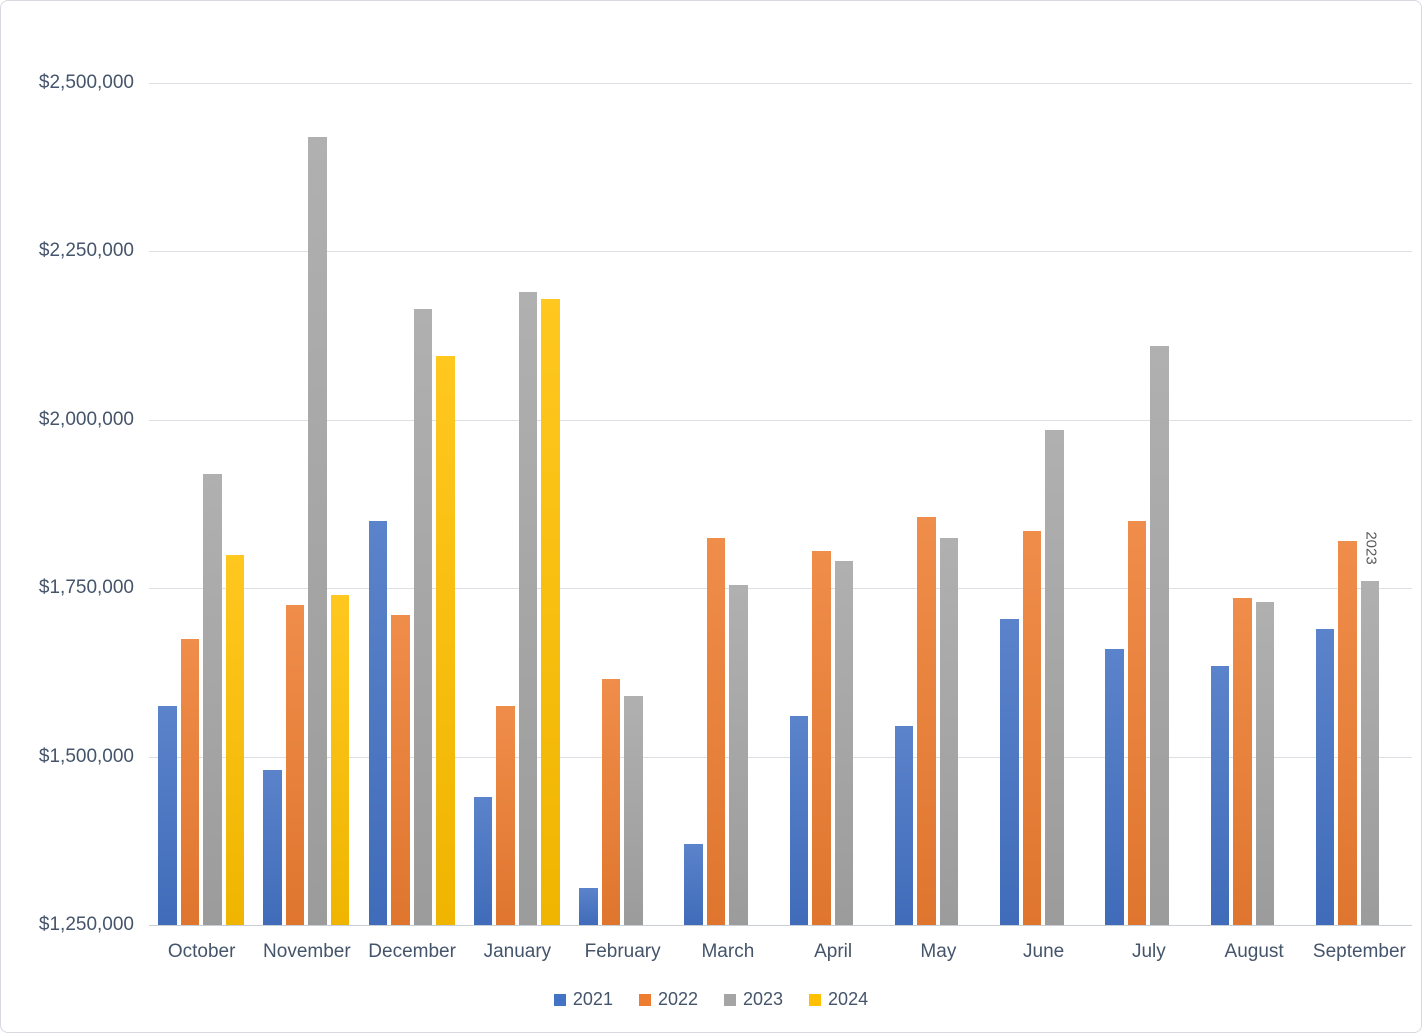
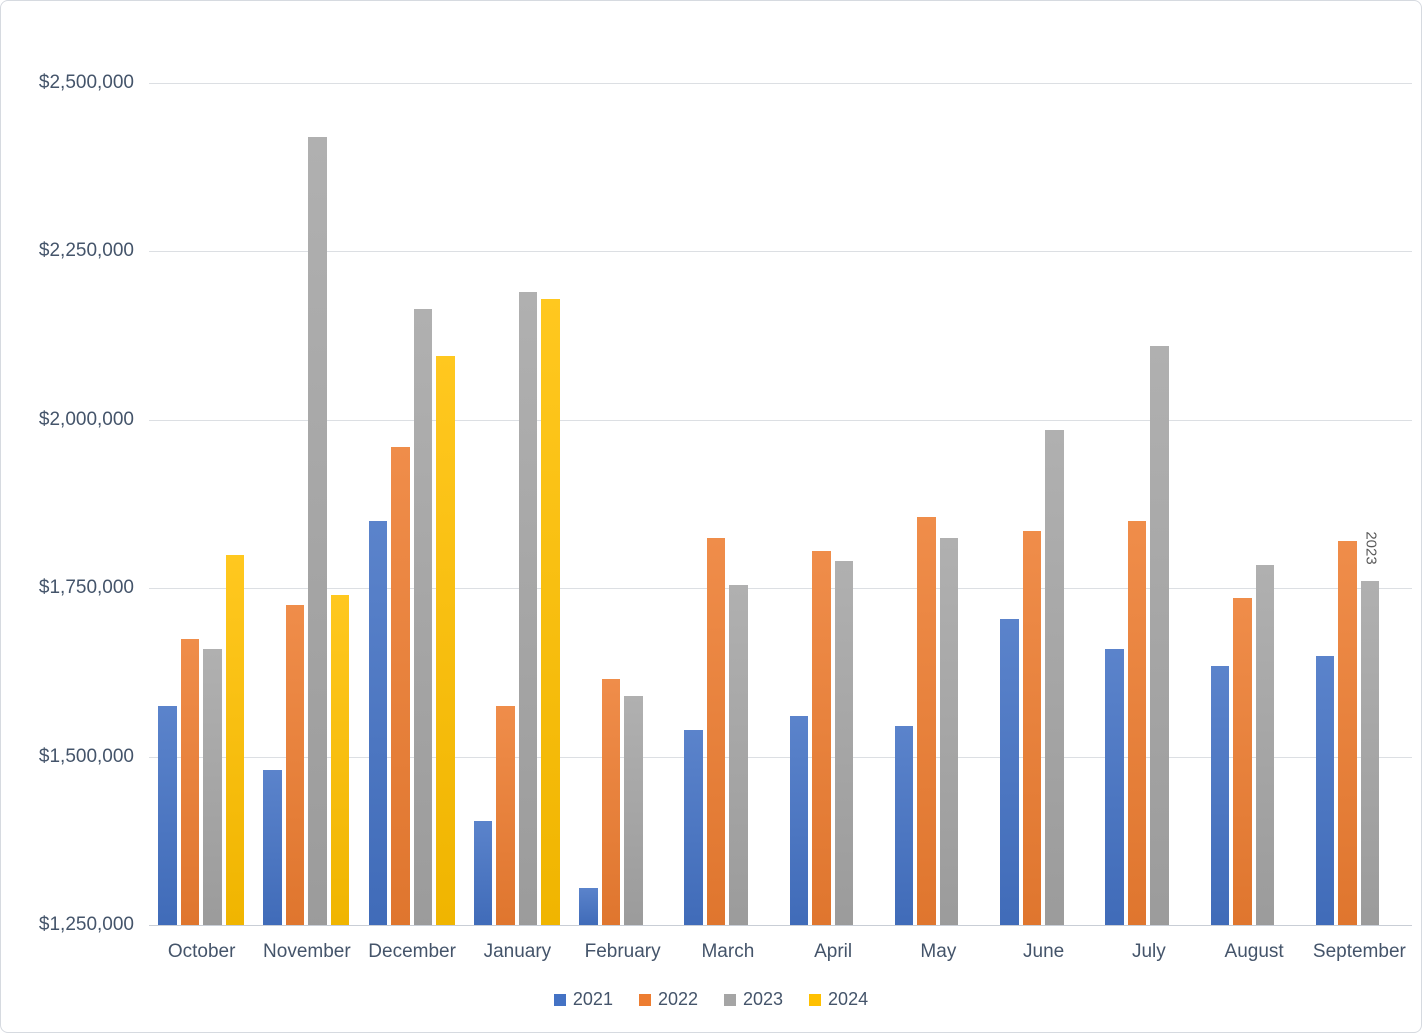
2023/October: $1920000 -> $1660000
2022/December: $1710000 -> $1960000
2021/January: $1440000 -> $1400000
2021/March: $1370000 -> $1540000
2023/August: $1730000 -> $1780000
2021/September: $1690000 -> $1650000
